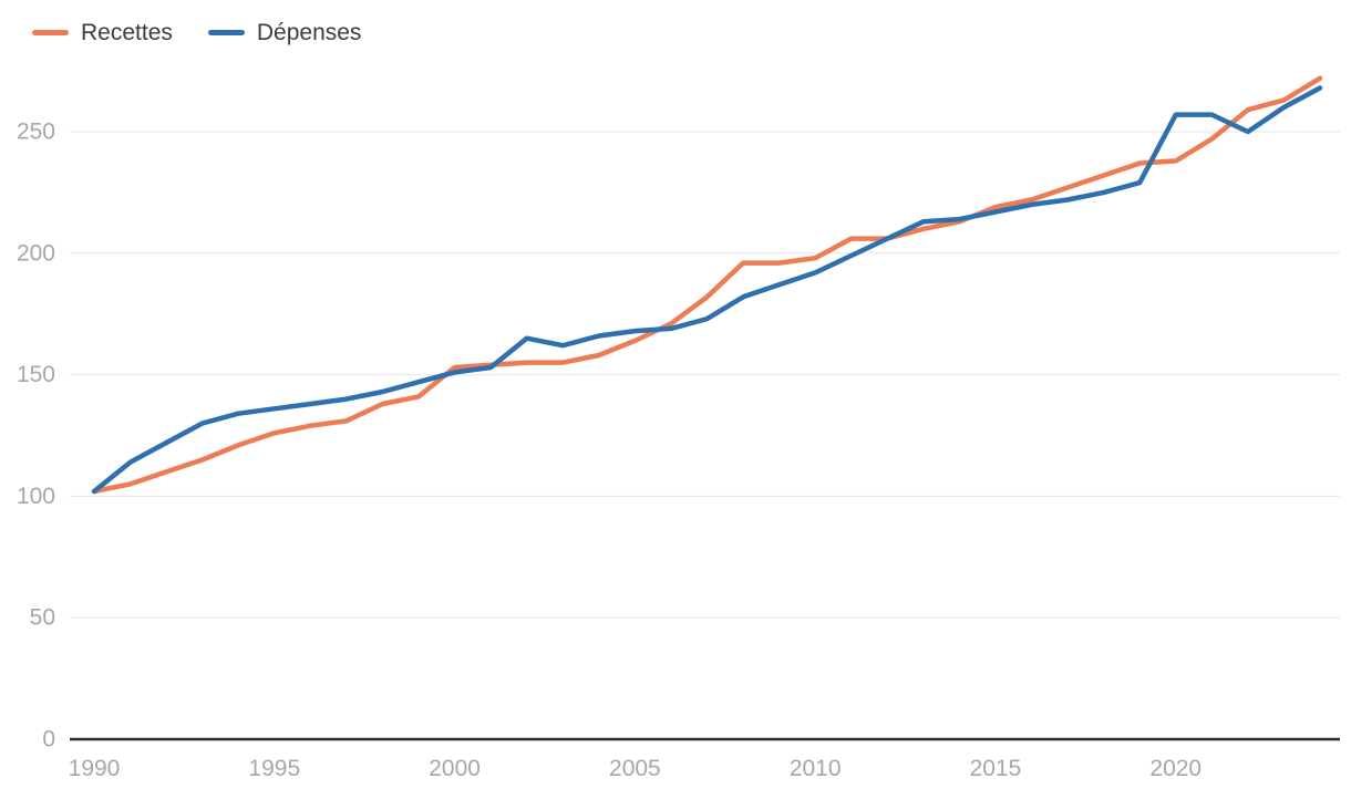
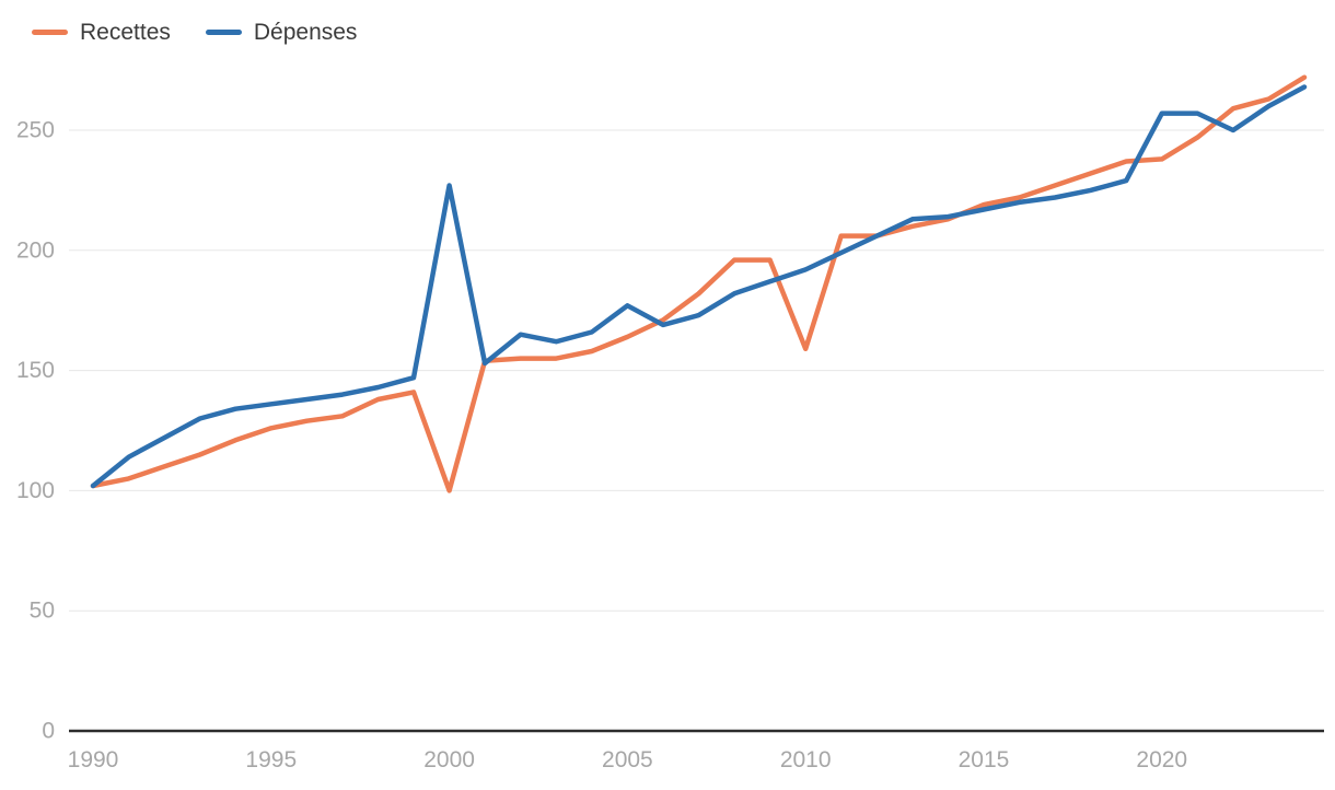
Recettes/2000: 153 -> 100
Dépenses/2000: 151 -> 227
Dépenses/2005: 168 -> 177
Recettes/2010: 198 -> 159
